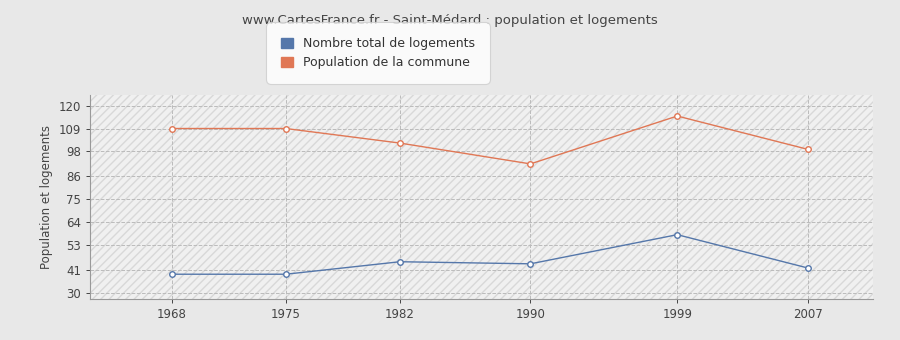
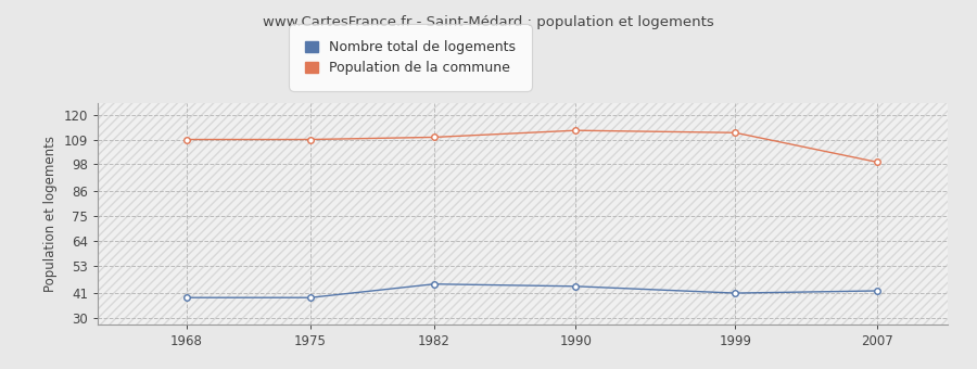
Population de la commune/1982: 102 -> 110
Population de la commune/1990: 92 -> 113
Nombre total de logements/1999: 58 -> 41
Population de la commune/1999: 115 -> 112
